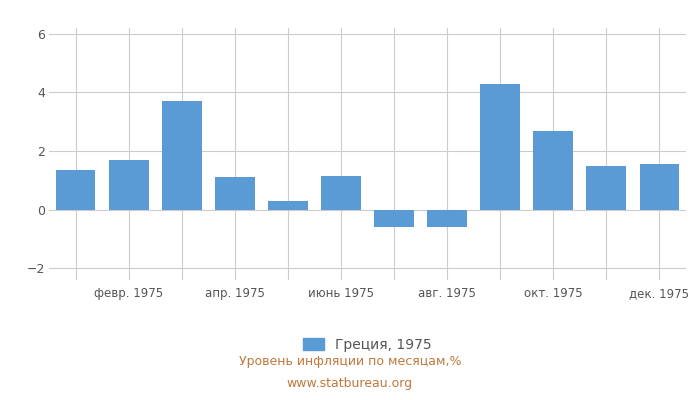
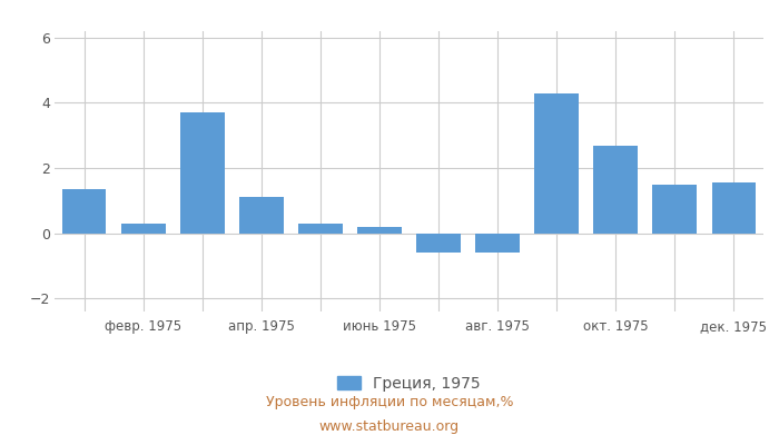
февр. 1975: 1.70 -> 0.30
июнь 1975: 1.15 -> 0.20
